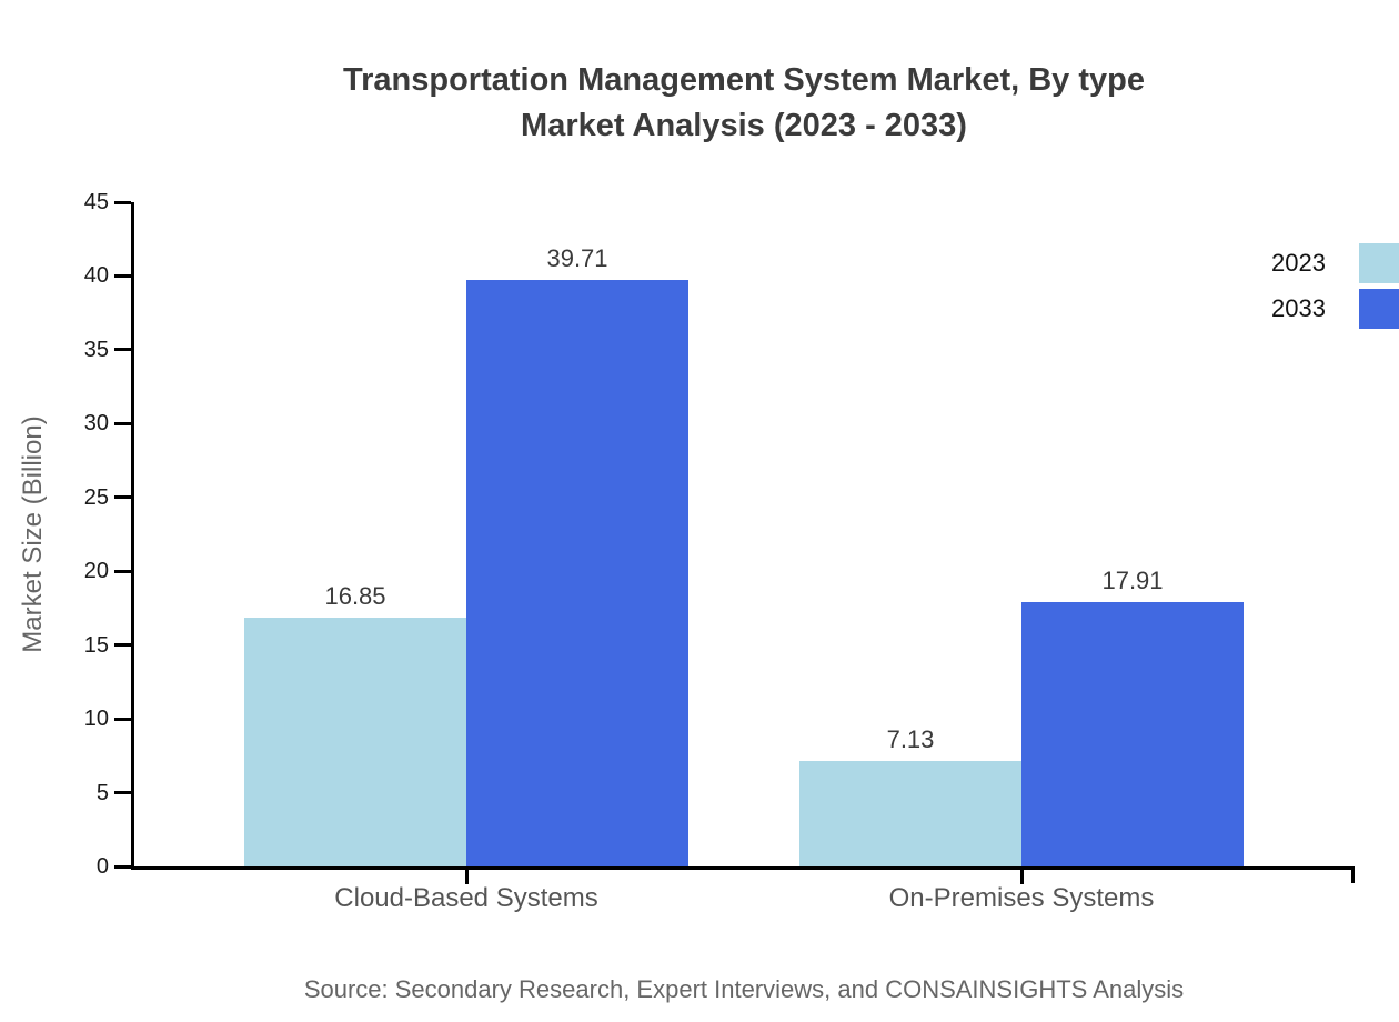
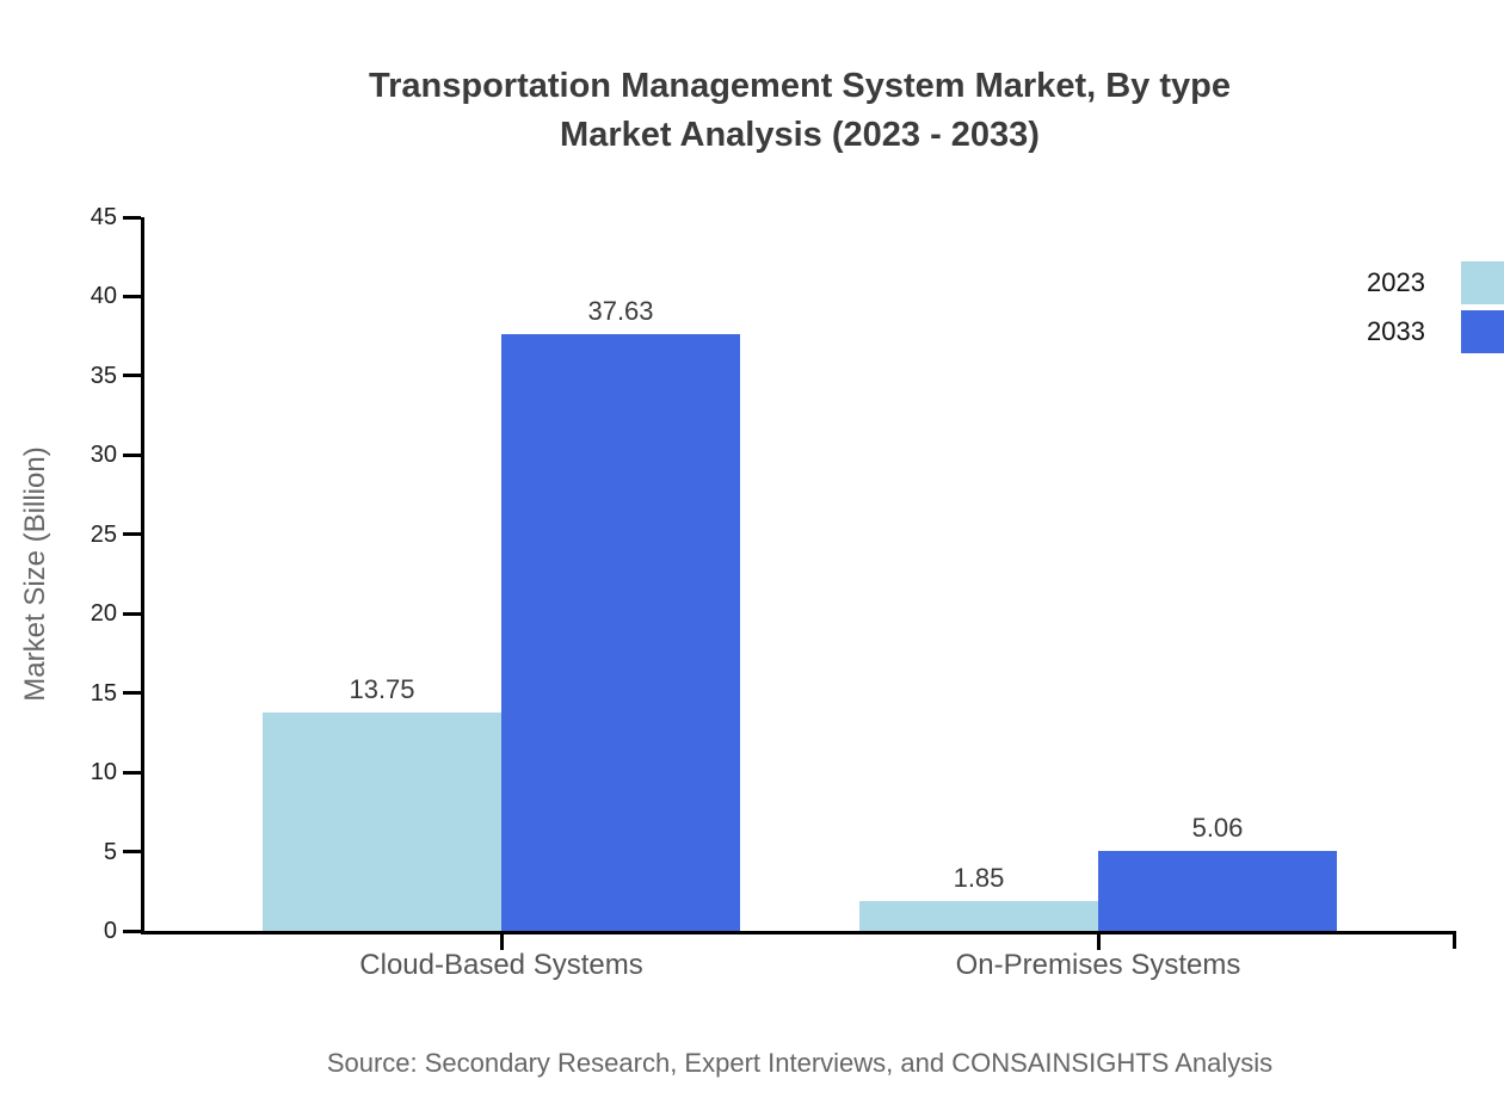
2023/Cloud-Based Systems: 16.85 -> 13.75
2033/Cloud-Based Systems: 39.71 -> 37.63
2023/On-Premises Systems: 7.13 -> 1.85
2033/On-Premises Systems: 17.91 -> 5.06
